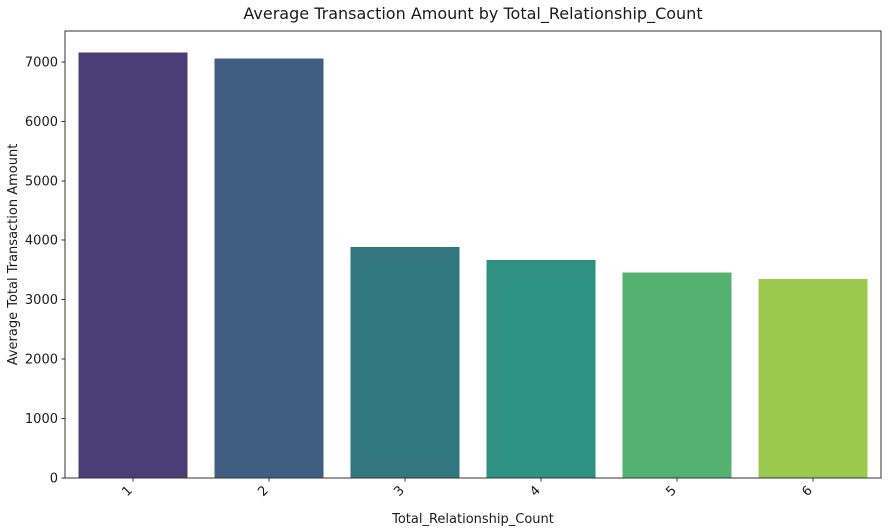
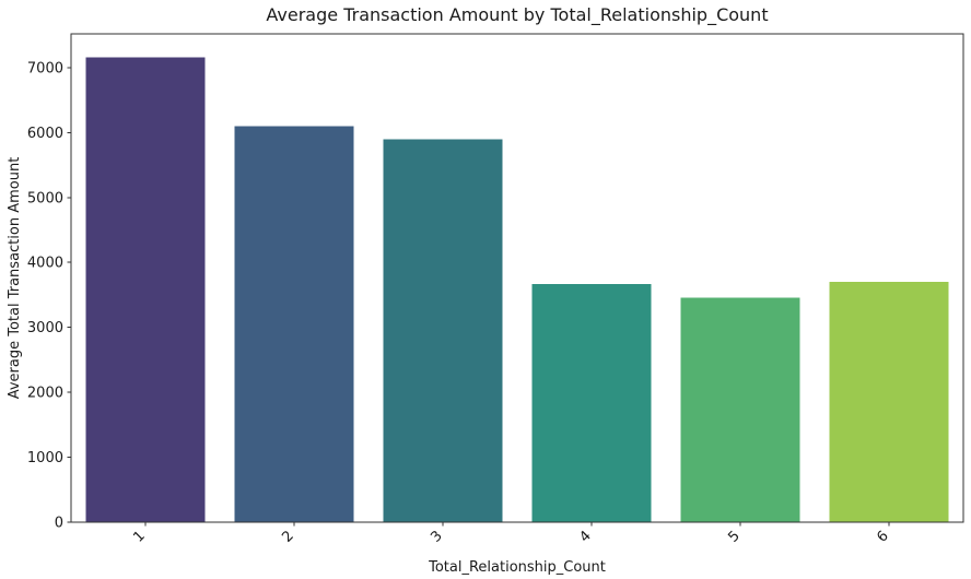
2: 7100 -> 6100
3: 3900 -> 5900
6: 3400 -> 3700
